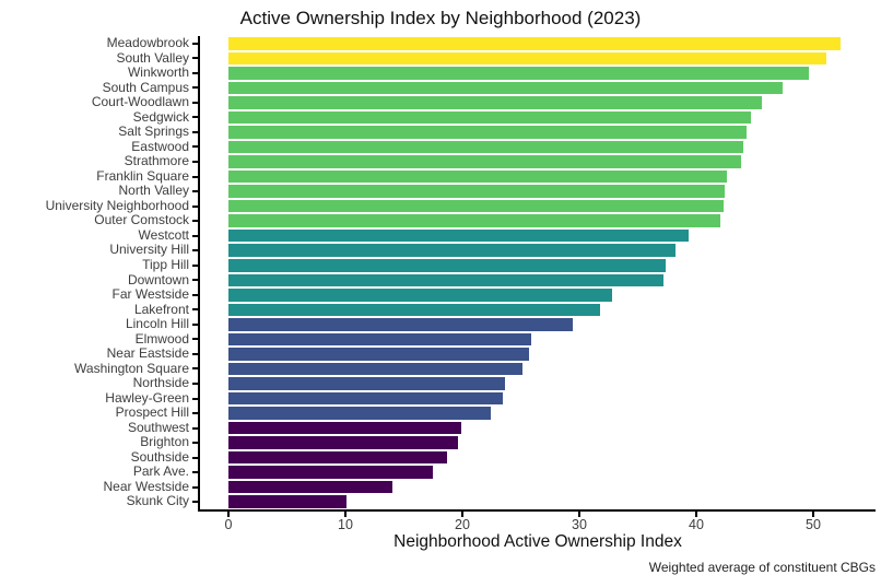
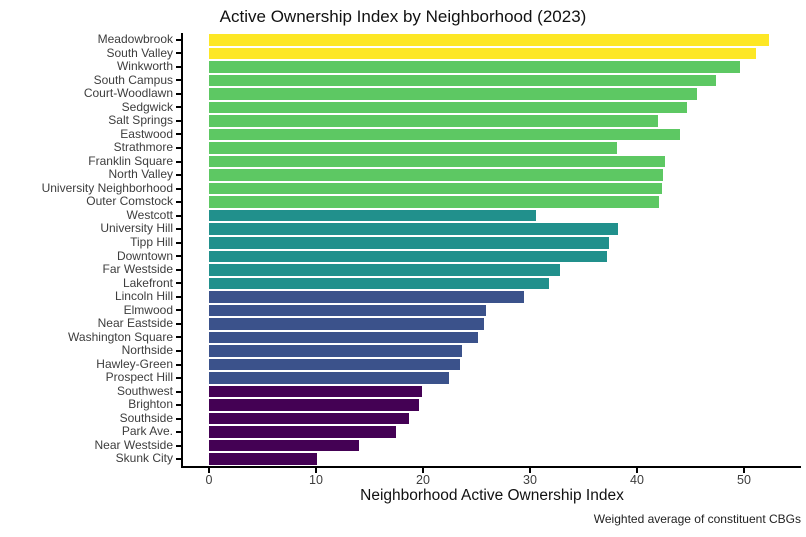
Salt Springs: 44.3 -> 42.0
Strathmore: 43.8 -> 38.1
Westcott: 39.3 -> 30.6
